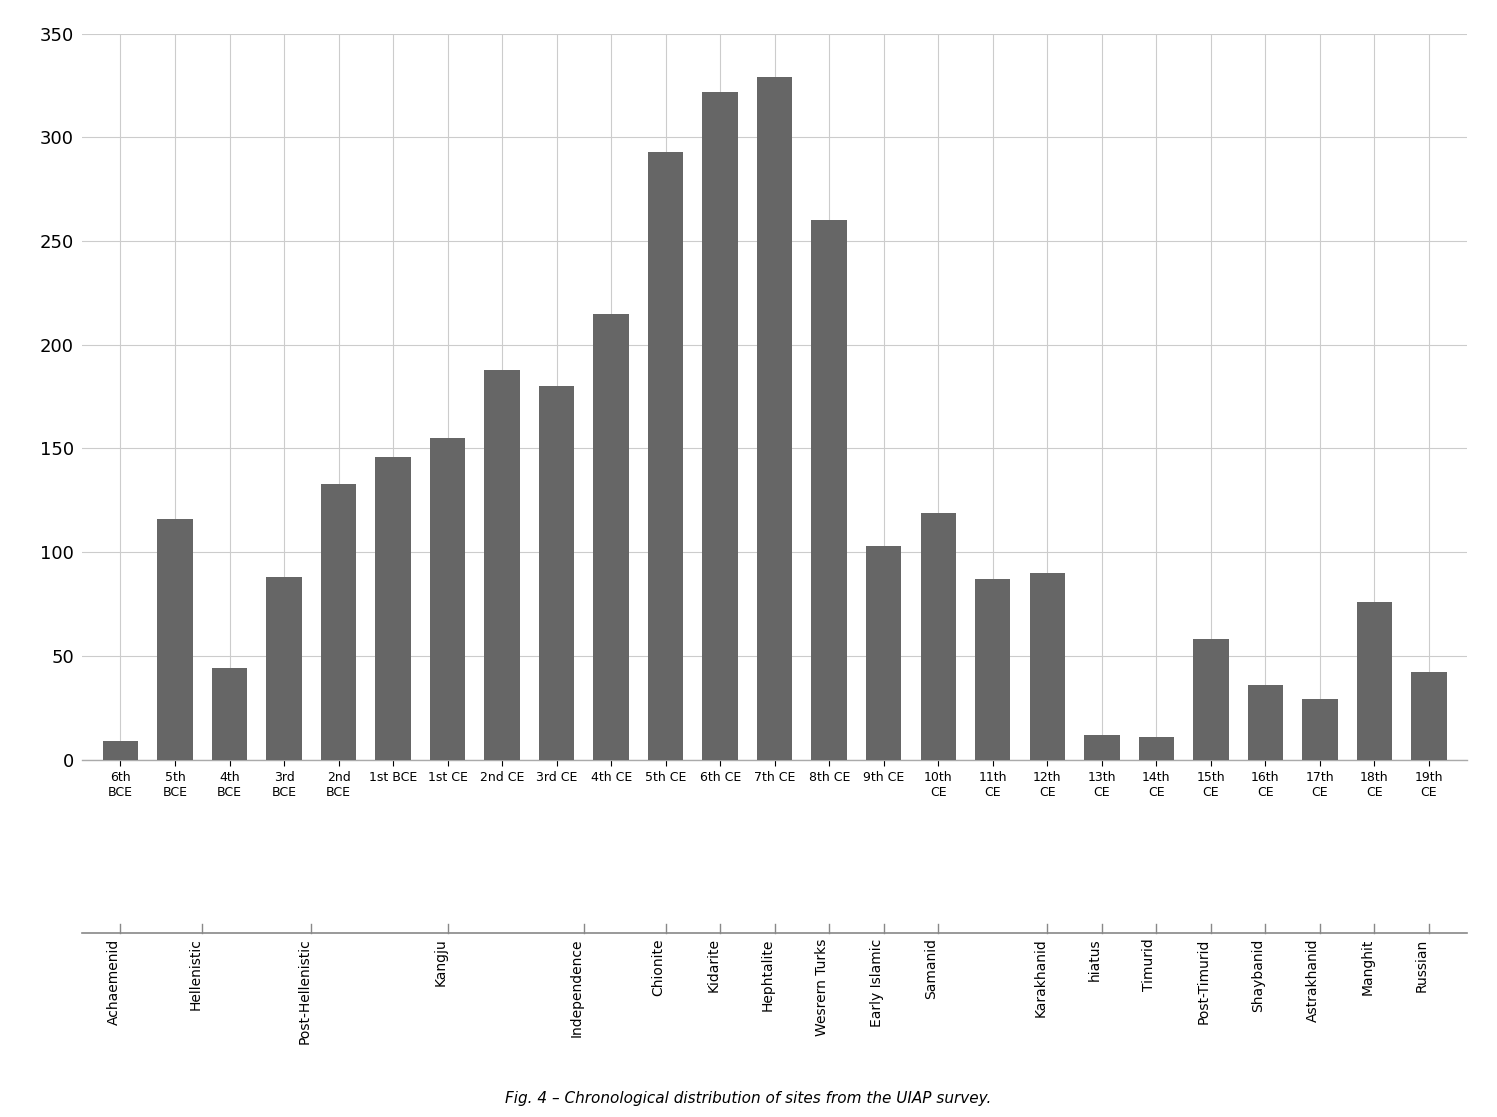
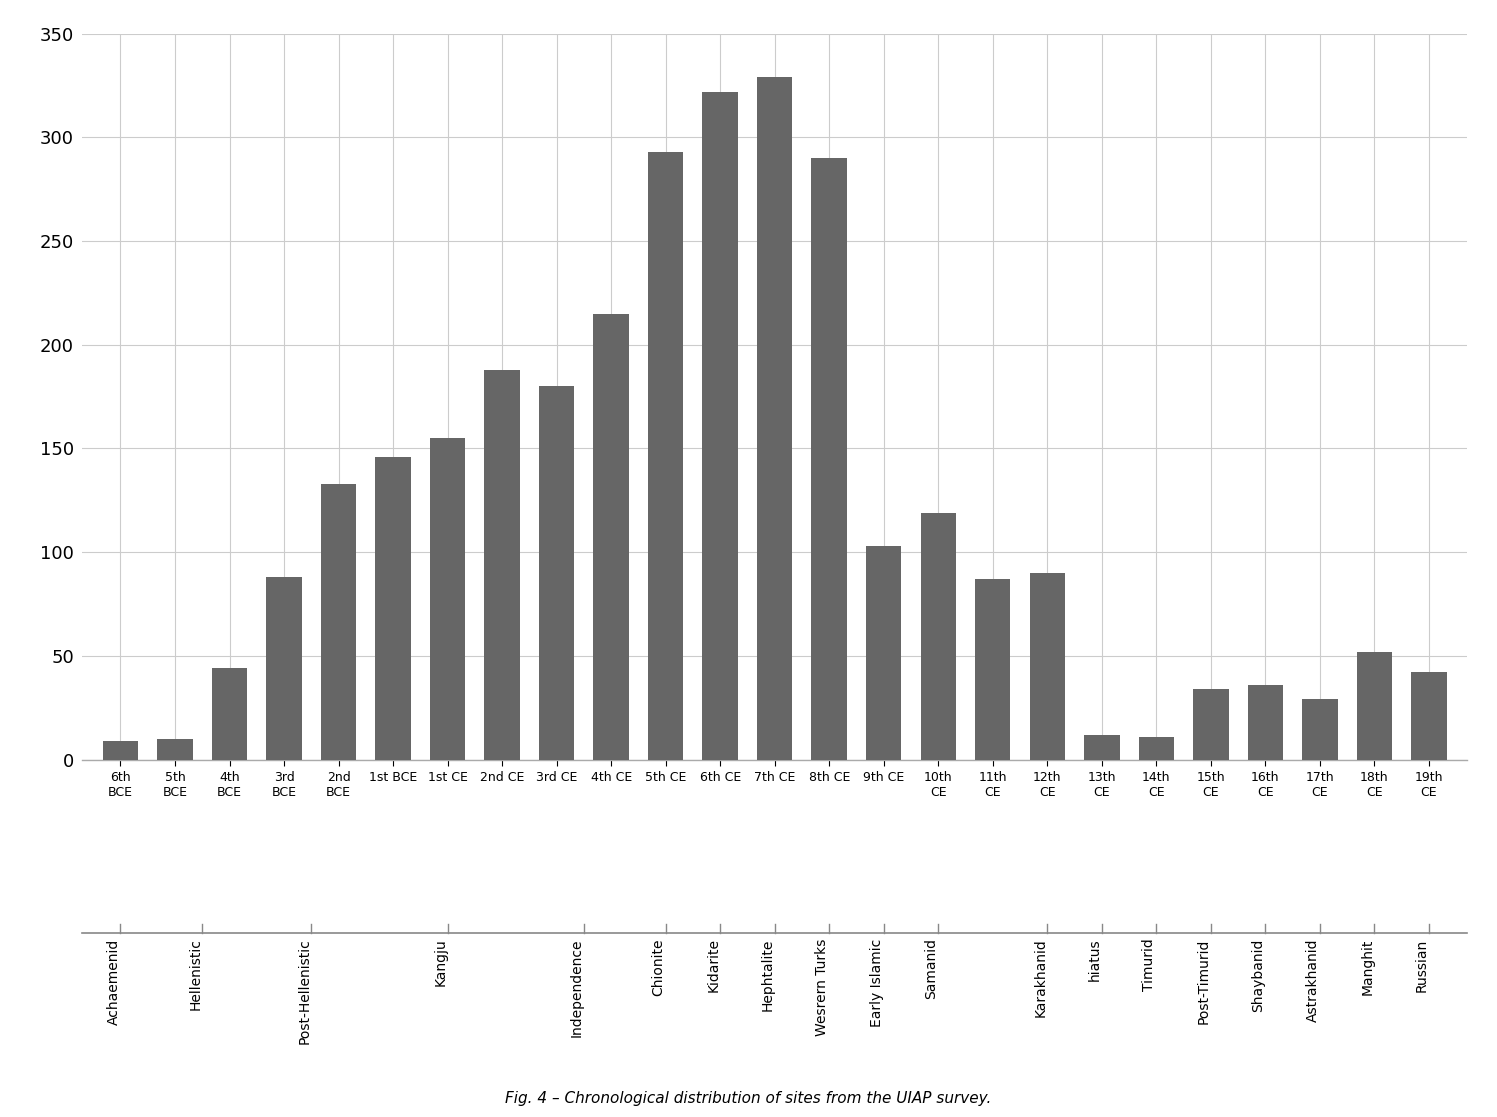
5th BCE: 116 -> 10
8th CE: 260 -> 290
15th CE: 58 -> 34
18th CE: 76 -> 52
